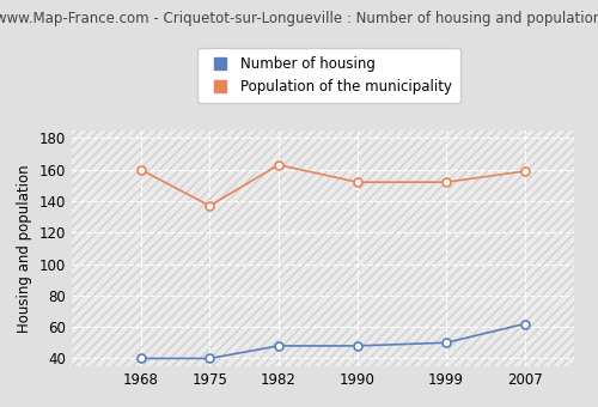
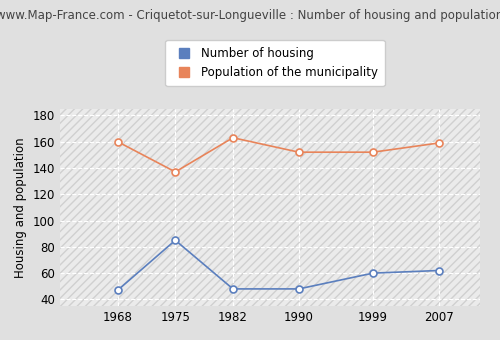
Number of housing/1968: 40 -> 47
Number of housing/1975: 40 -> 85
Number of housing/1999: 50 -> 60
